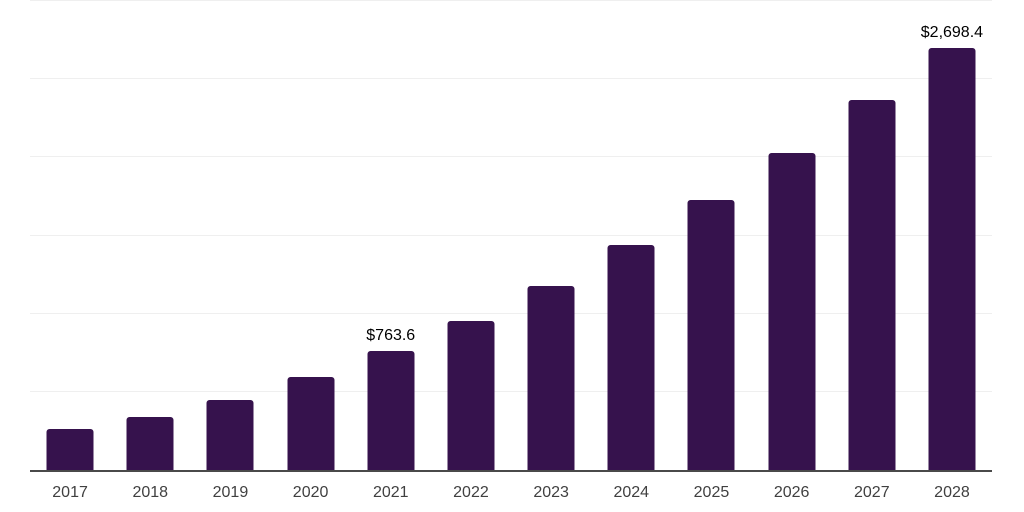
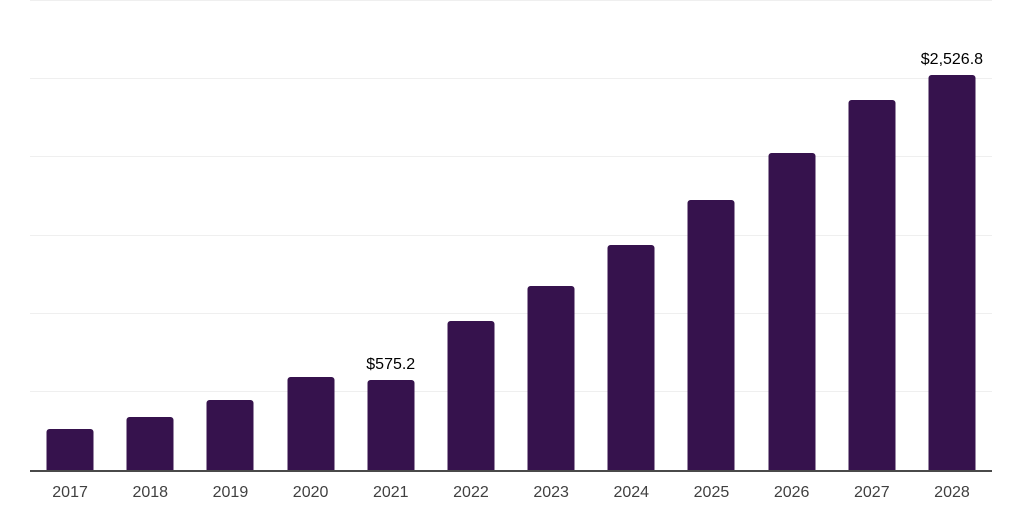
2021: $763.6 -> $575.2
2028: $2,698.4 -> $2,526.8
